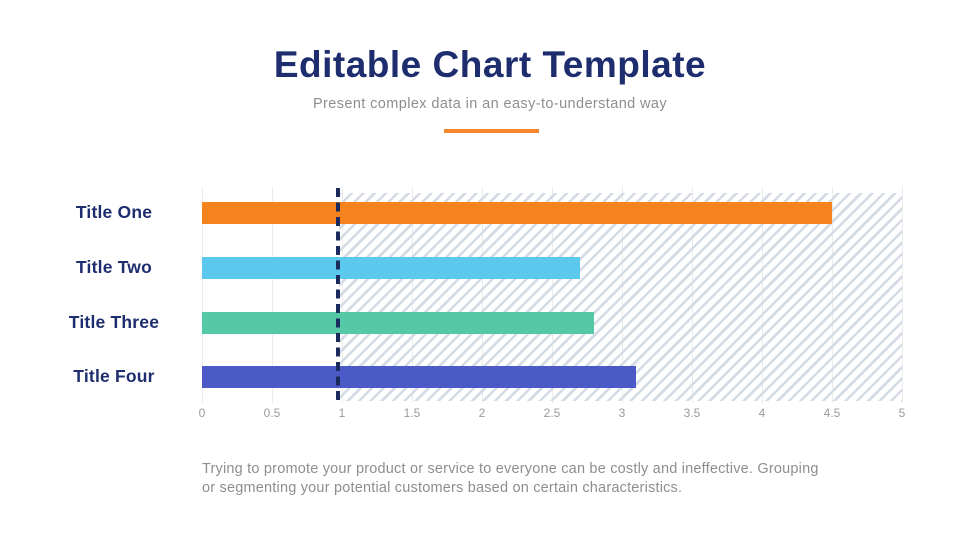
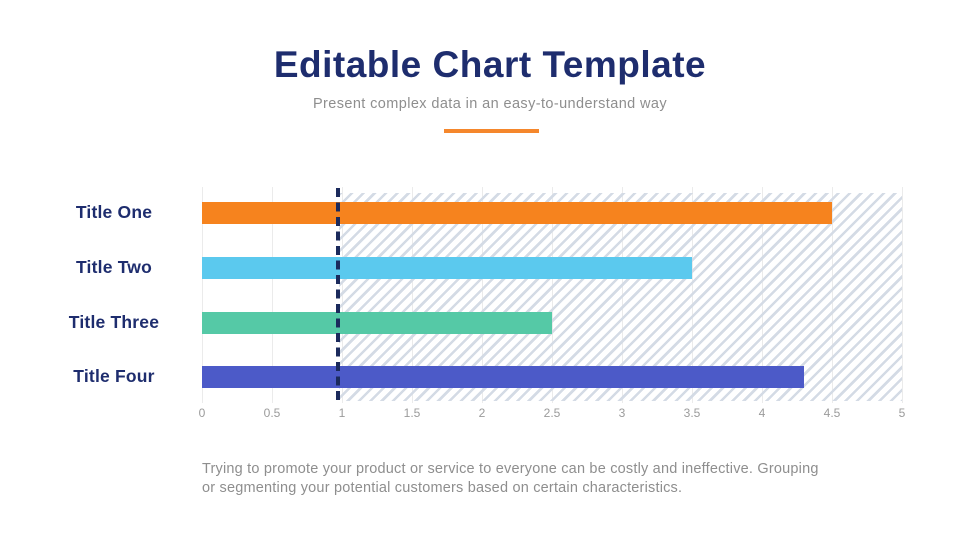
Title Two: 2.7 -> 3.5
Title Three: 2.8 -> 2.5
Title Four: 3.1 -> 4.3
